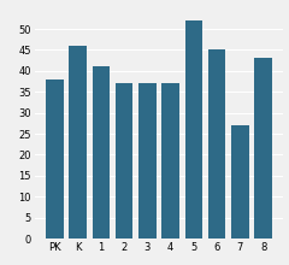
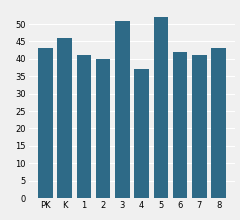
PK: 38 -> 43
2: 37 -> 40
3: 37 -> 51
6: 45 -> 42
7: 27 -> 41
